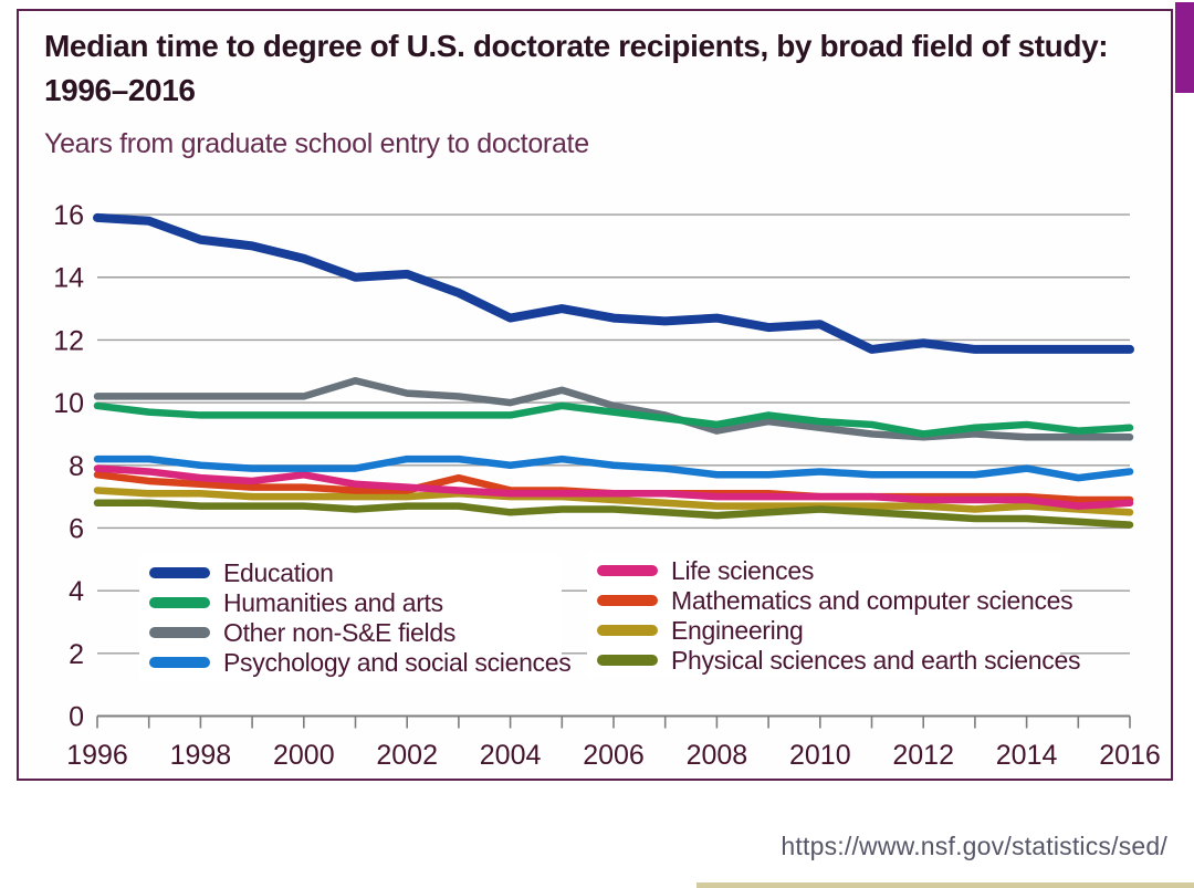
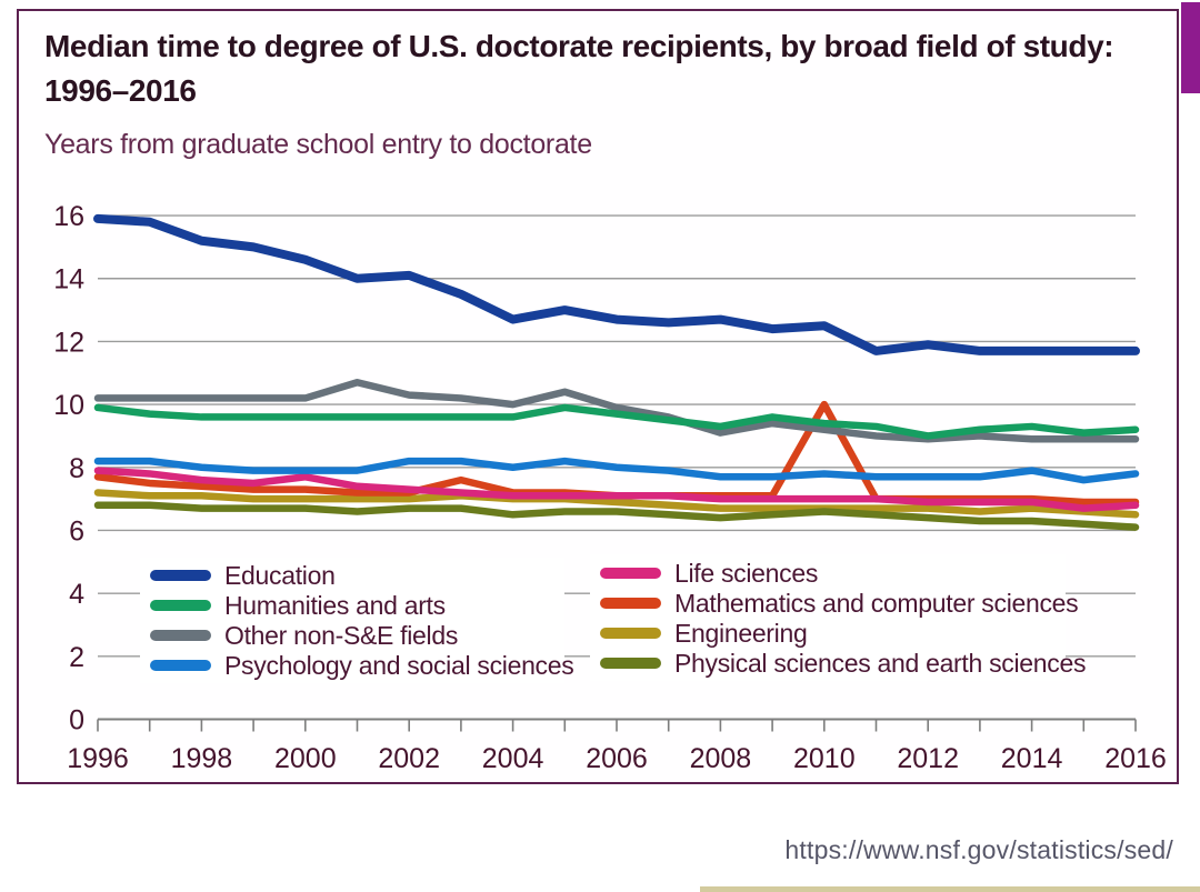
Mathematics and computer sciences/2010: 7.0 -> 10.0
